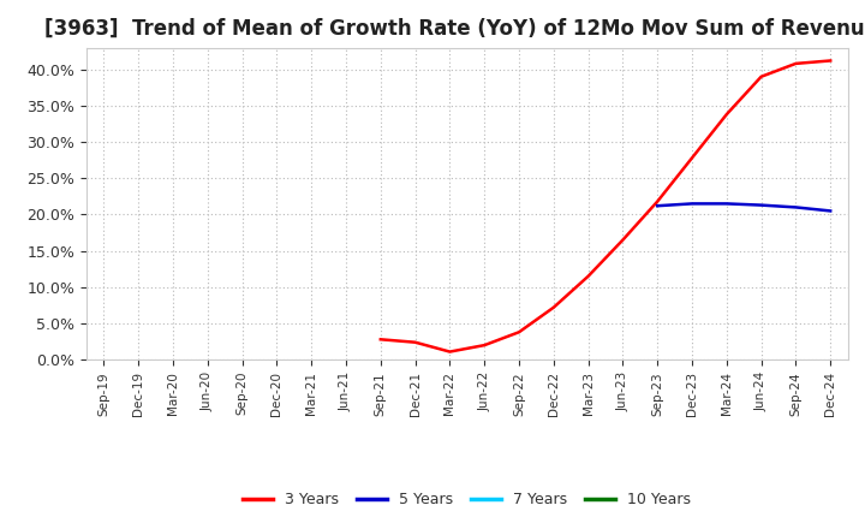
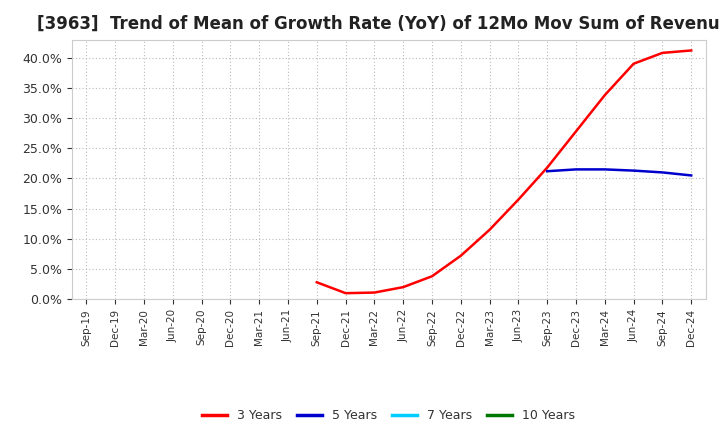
3 Years/Dec-21: 2.4% -> 1.0%
